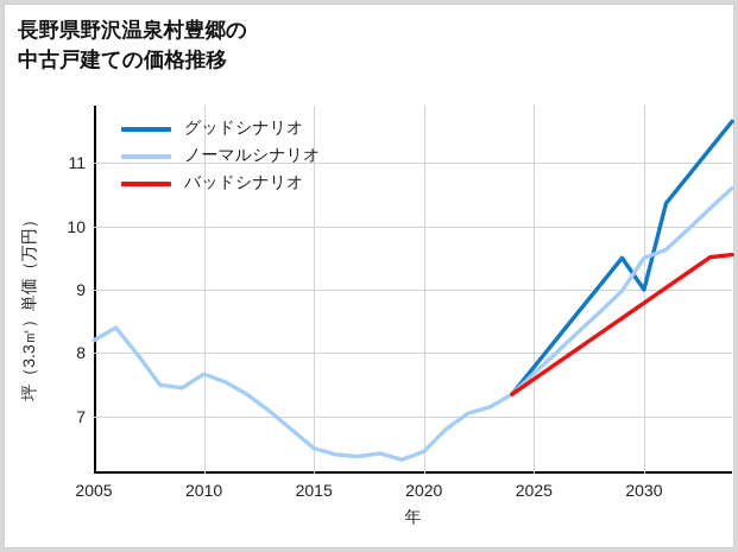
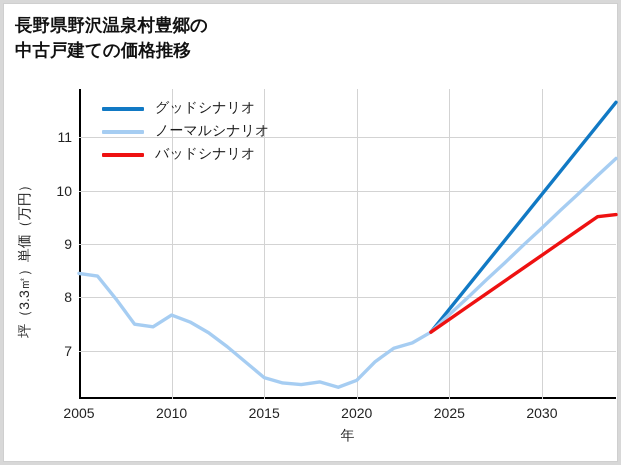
ノーマルシナリオ/2005: 8.2 -> 8.4
グッドシナリオ/2030: 9.0 -> 9.9
ノーマルシナリオ/2030: 9.5 -> 9.3
